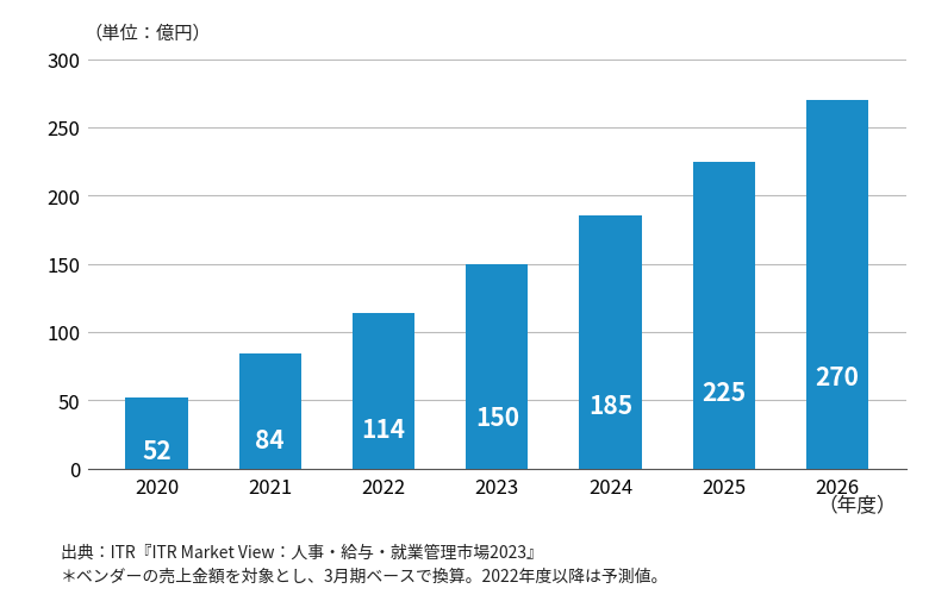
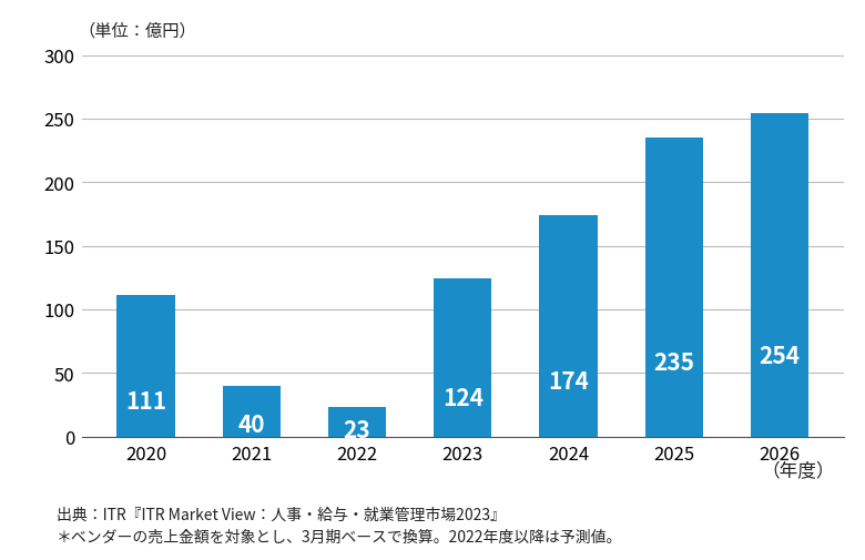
2020: 52 -> 111
2021: 84 -> 40
2022: 114 -> 23
2023: 150 -> 124
2024: 185 -> 174
2025: 225 -> 235
2026: 270 -> 254
